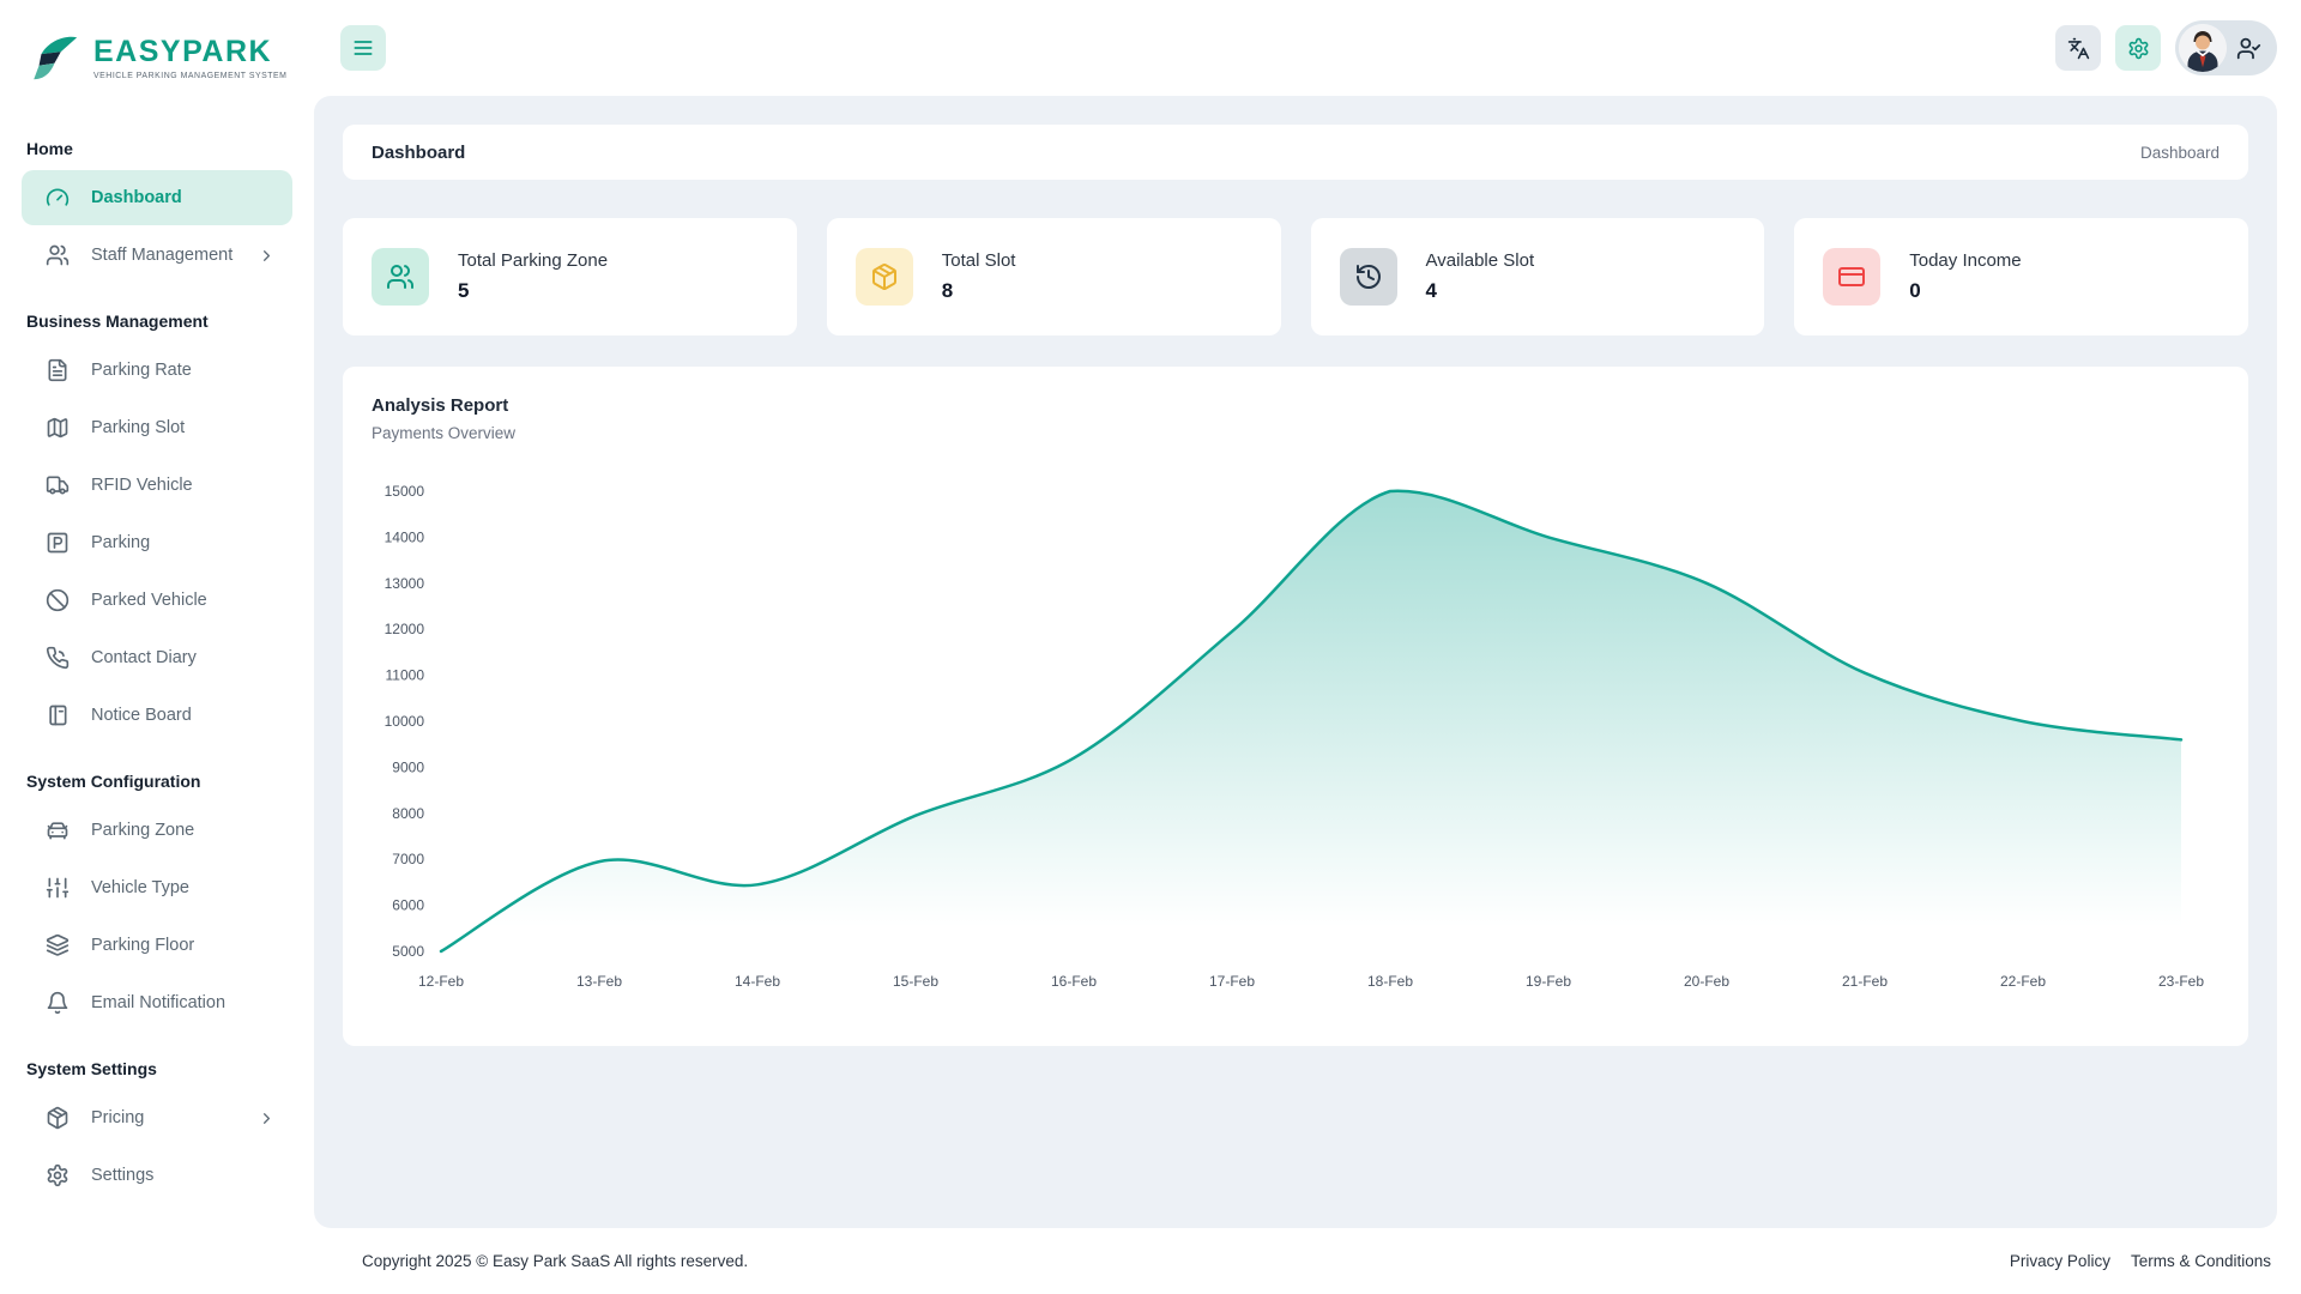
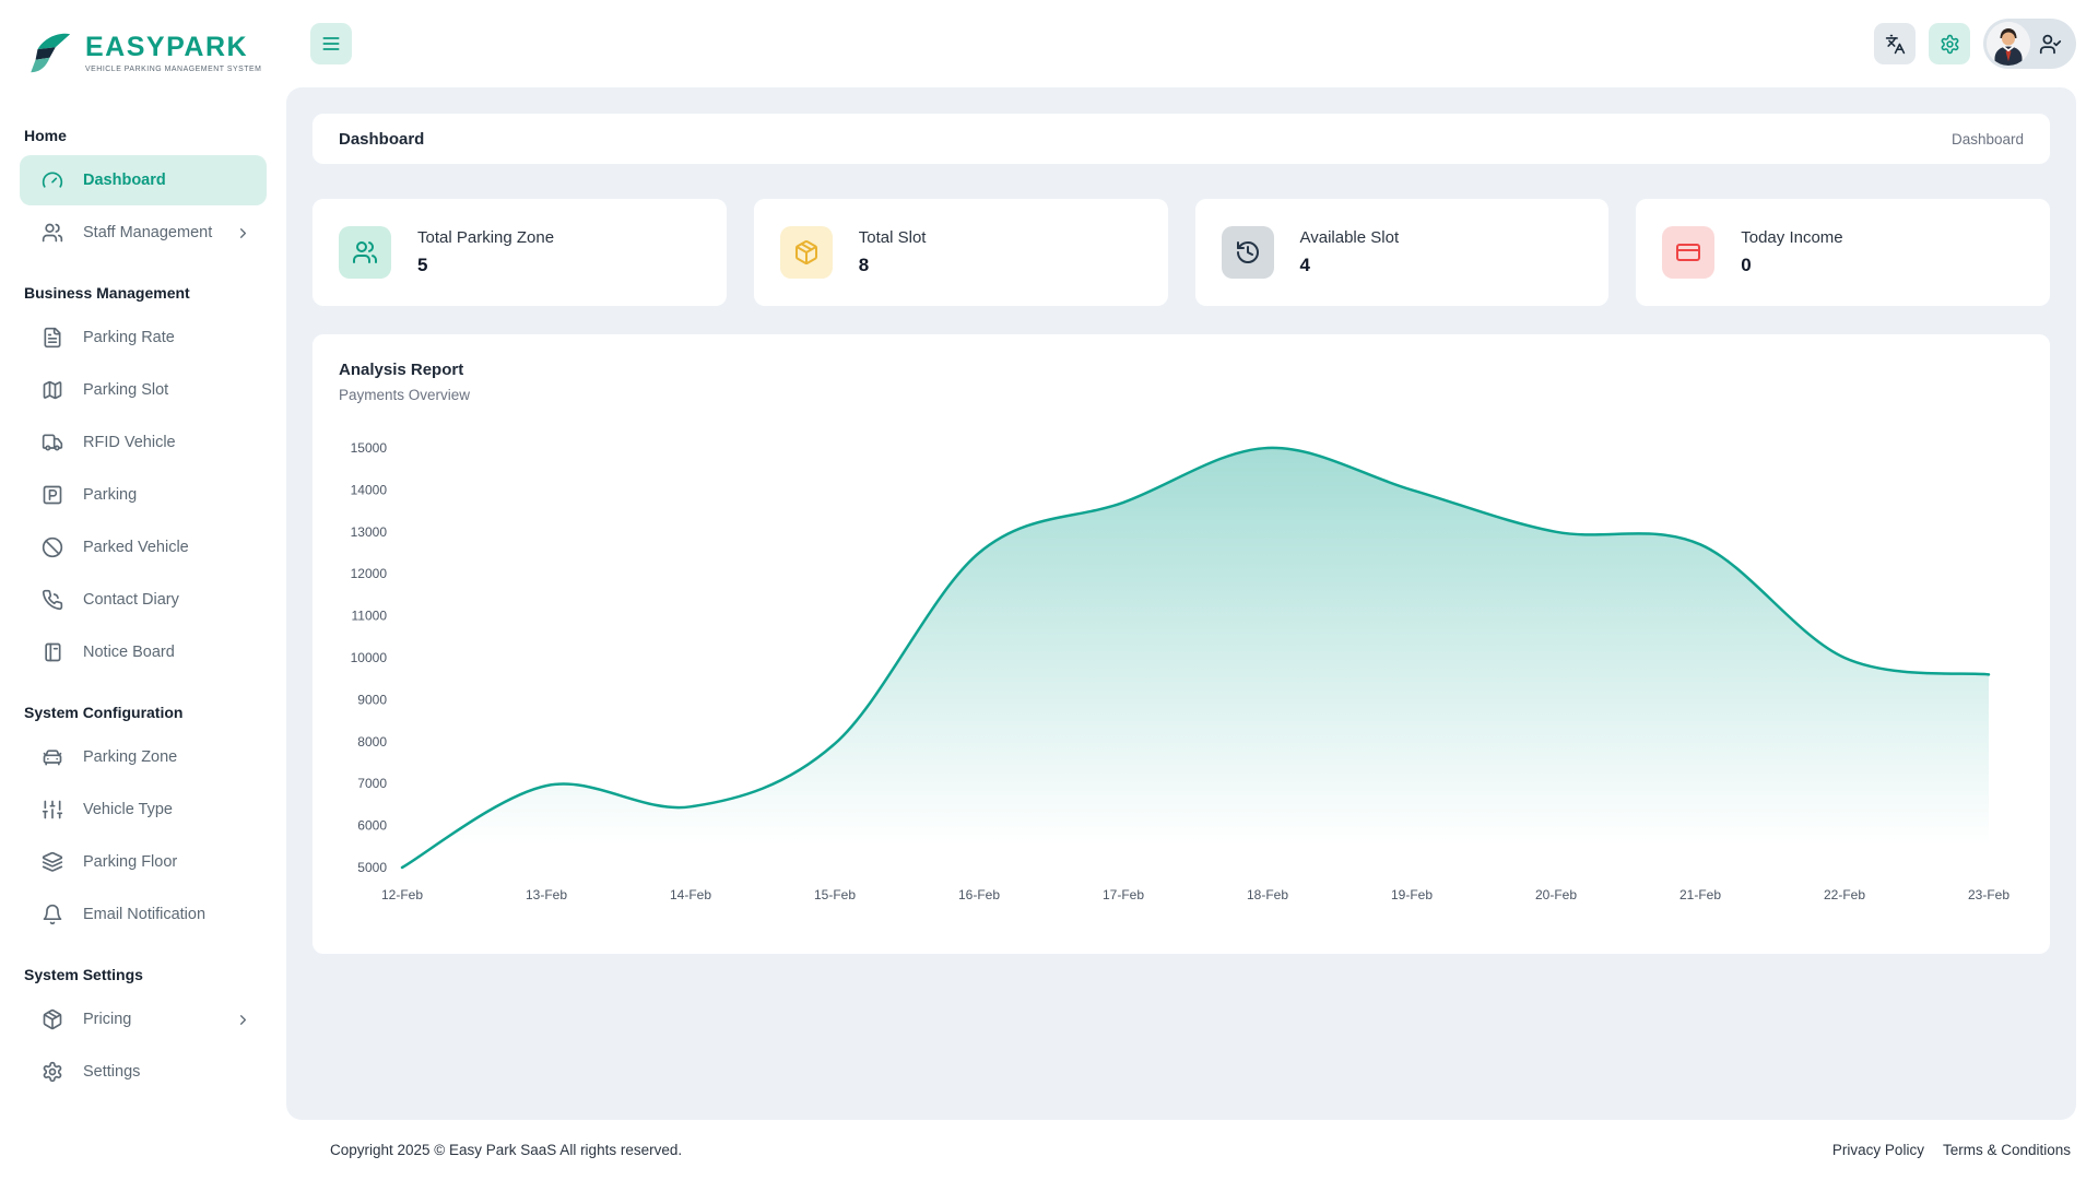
16-Feb: 9200 -> 12500
17-Feb: 12000 -> 13700
21-Feb: 11000 -> 12700
